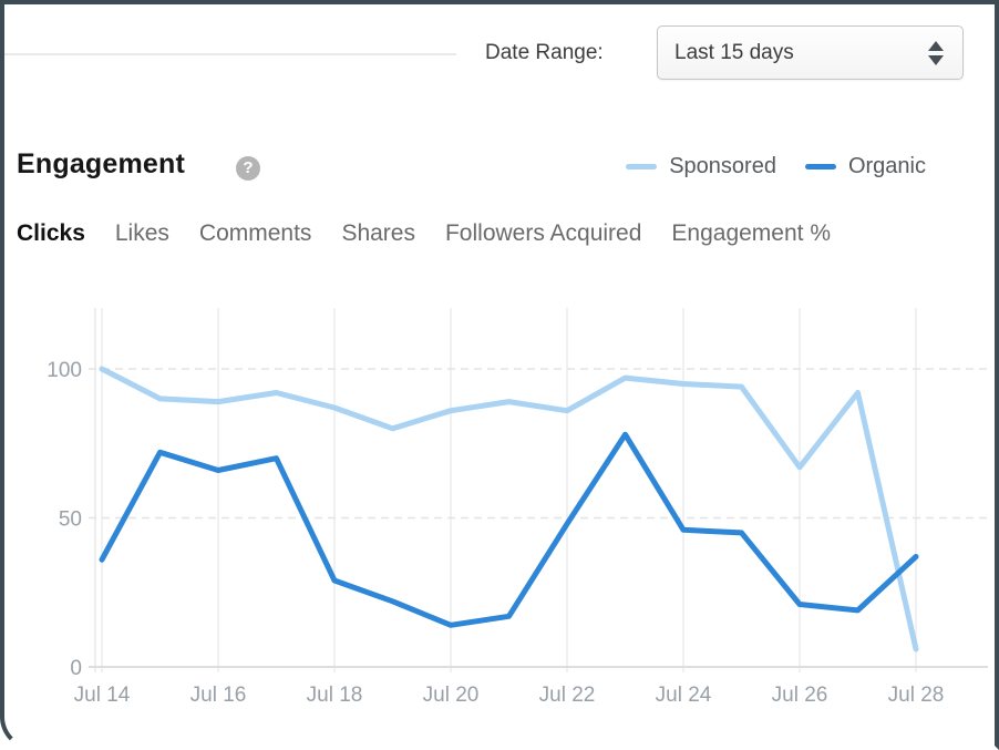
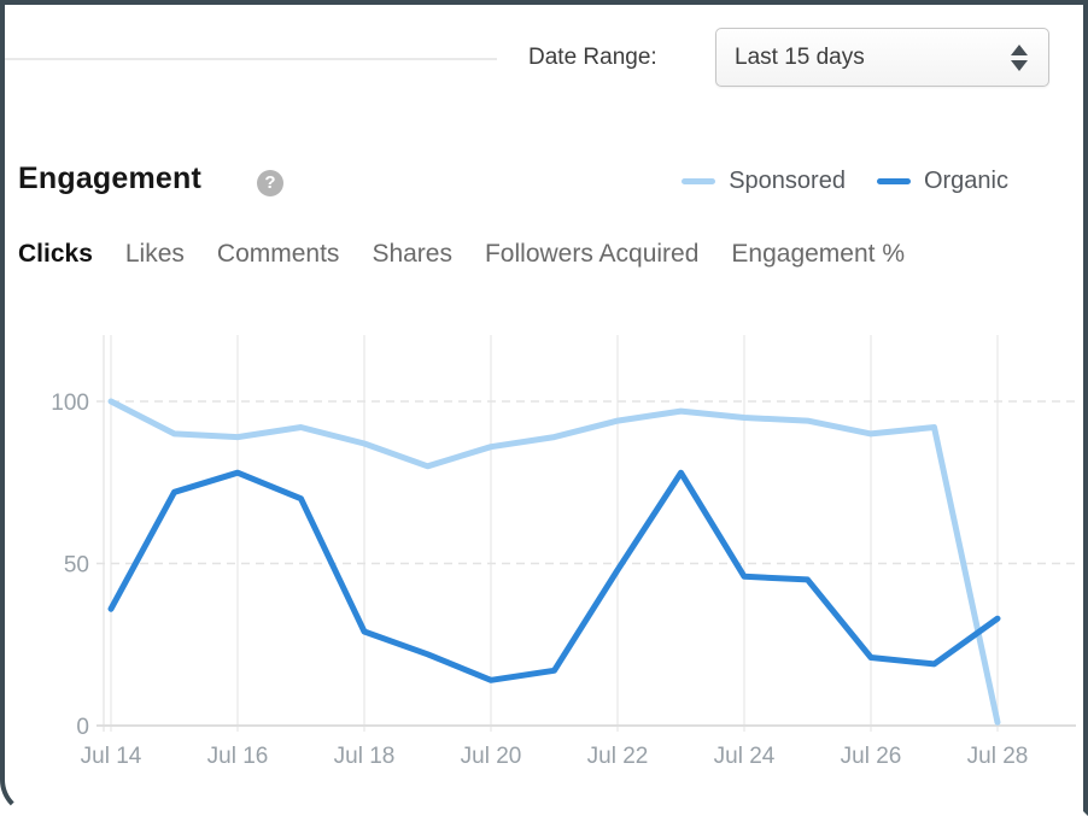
Organic/Jul 16: 66 -> 78
Sponsored/Jul 22: 86 -> 94
Sponsored/Jul 26: 67 -> 90
Sponsored/Jul 28: 6 -> 1
Organic/Jul 28: 37 -> 33
